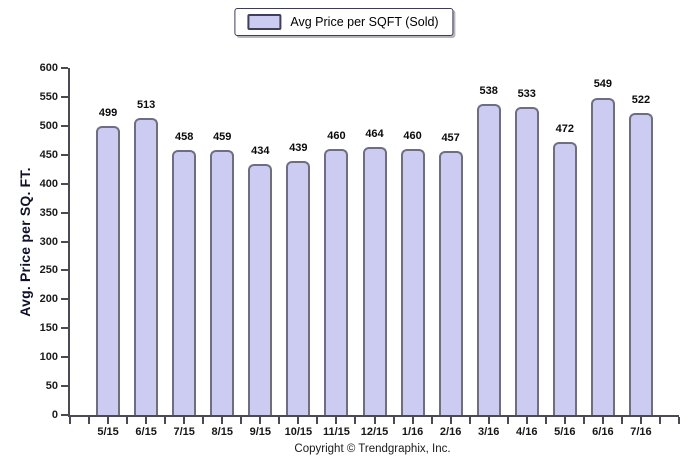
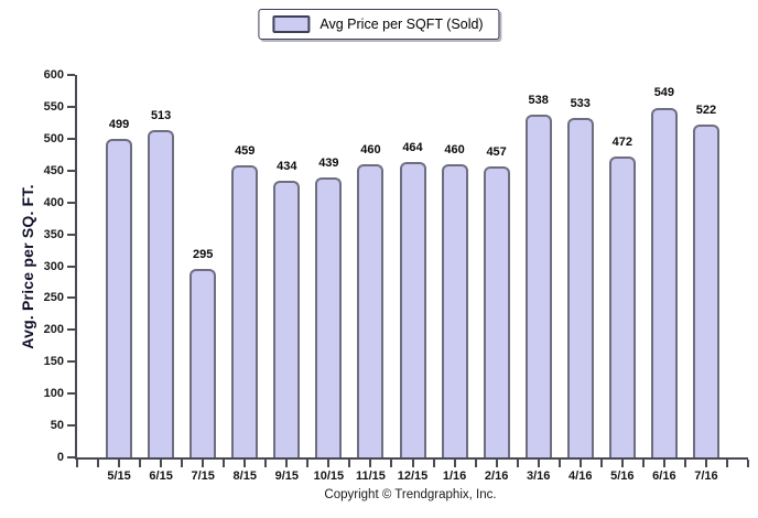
7/15: 458 -> 295
